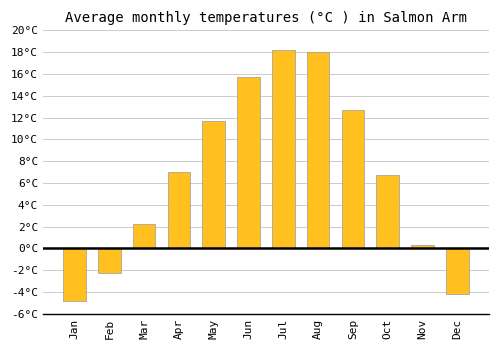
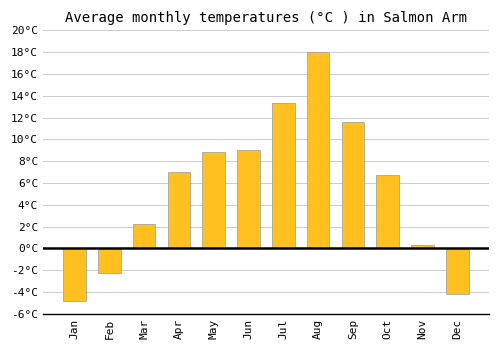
May: 11.7°C -> 8.8°C
Jun: 15.7°C -> 9.0°C
Jul: 18.2°C -> 13.3°C
Sep: 12.7°C -> 11.6°C
